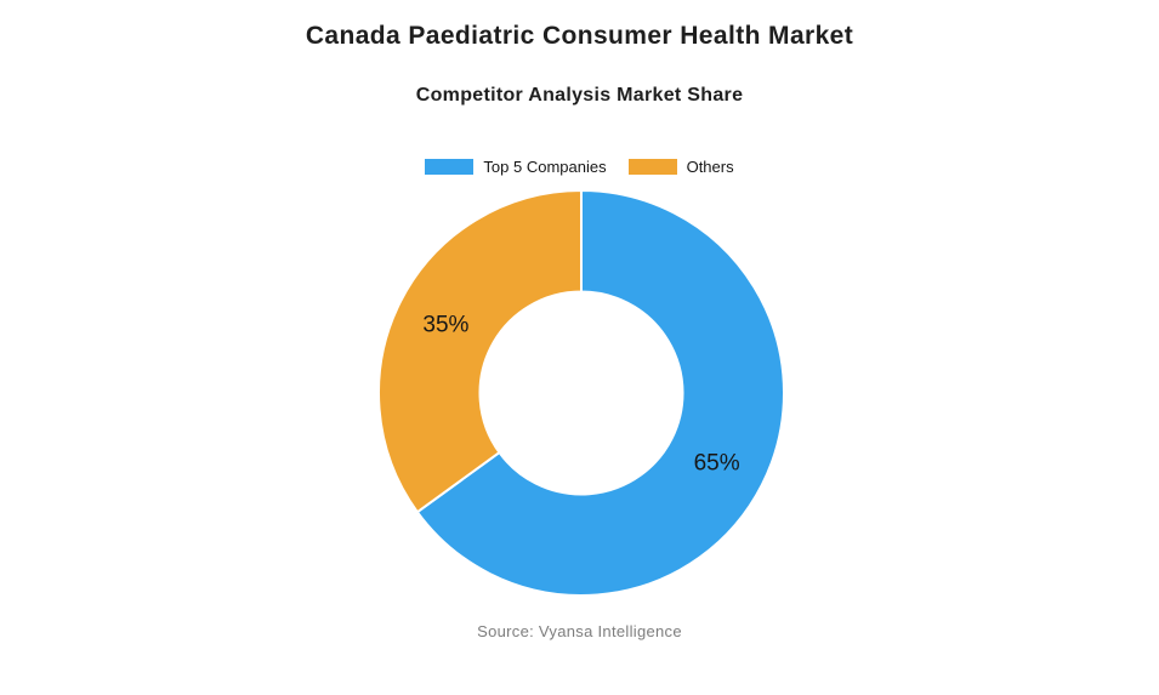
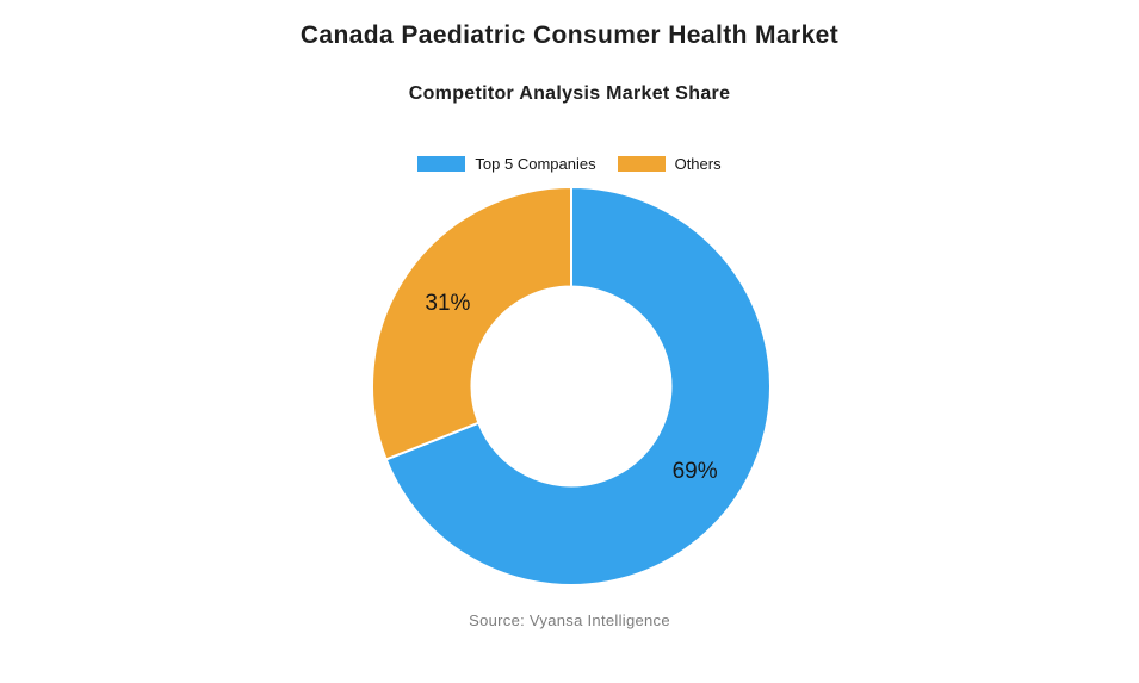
Top 5 Companies: 65% -> 69%
Others: 35% -> 31%
